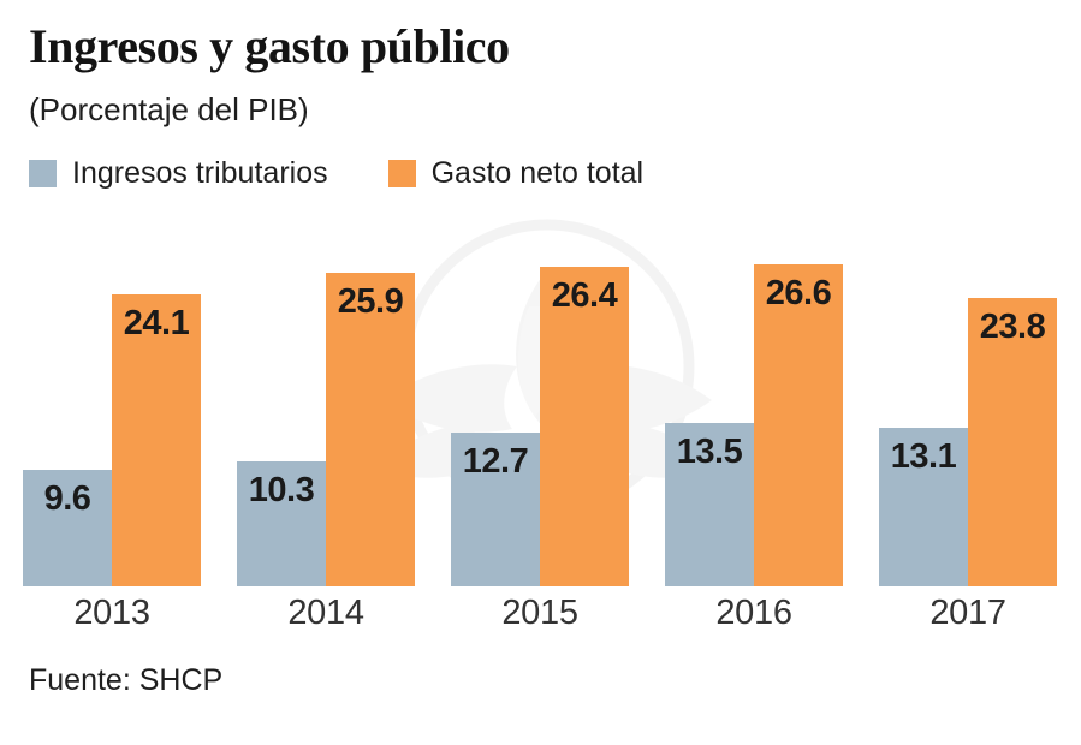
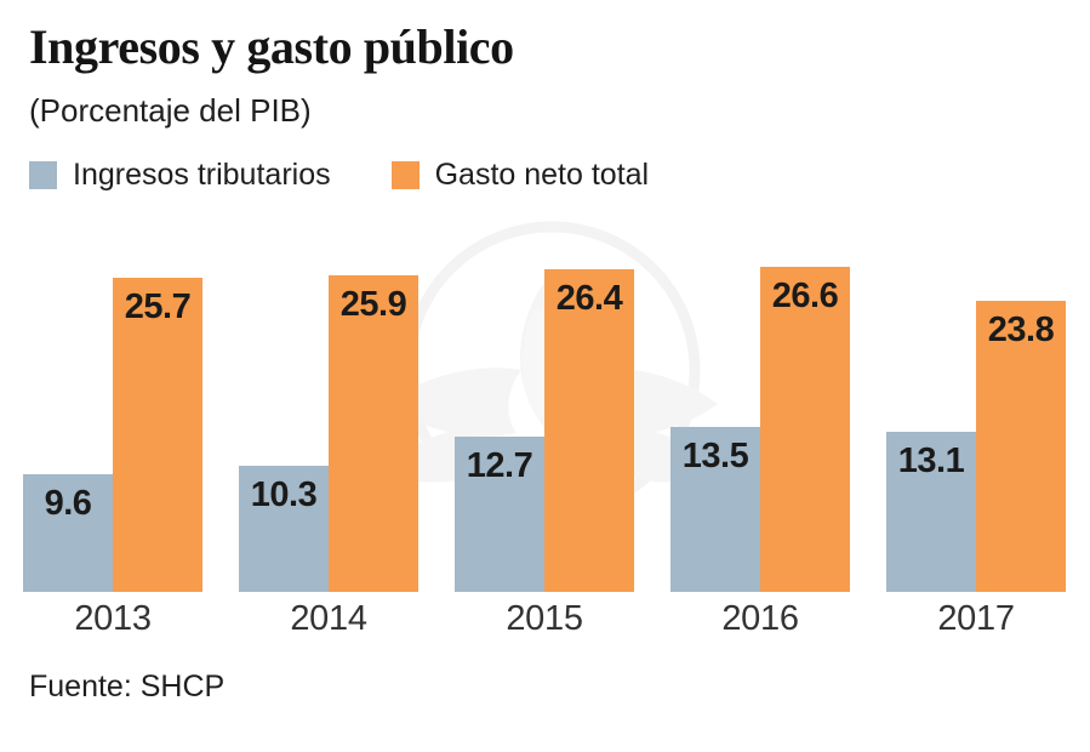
Gasto neto total/2013: 24.1 -> 25.7
